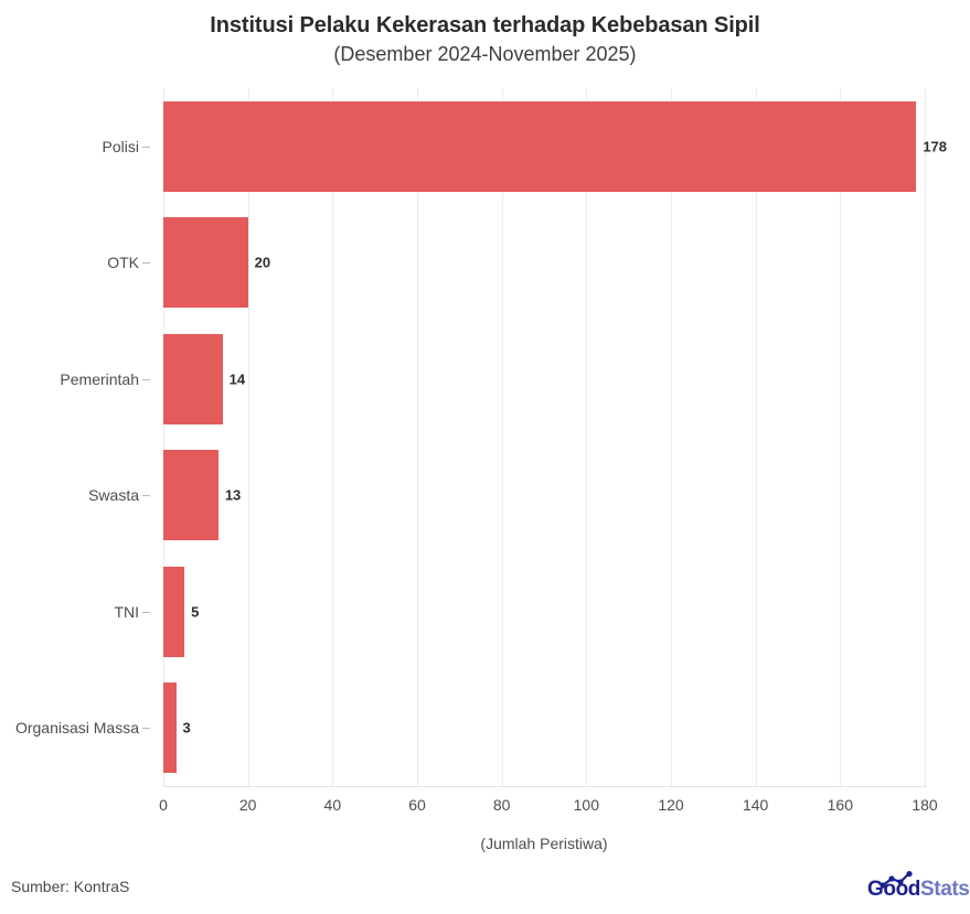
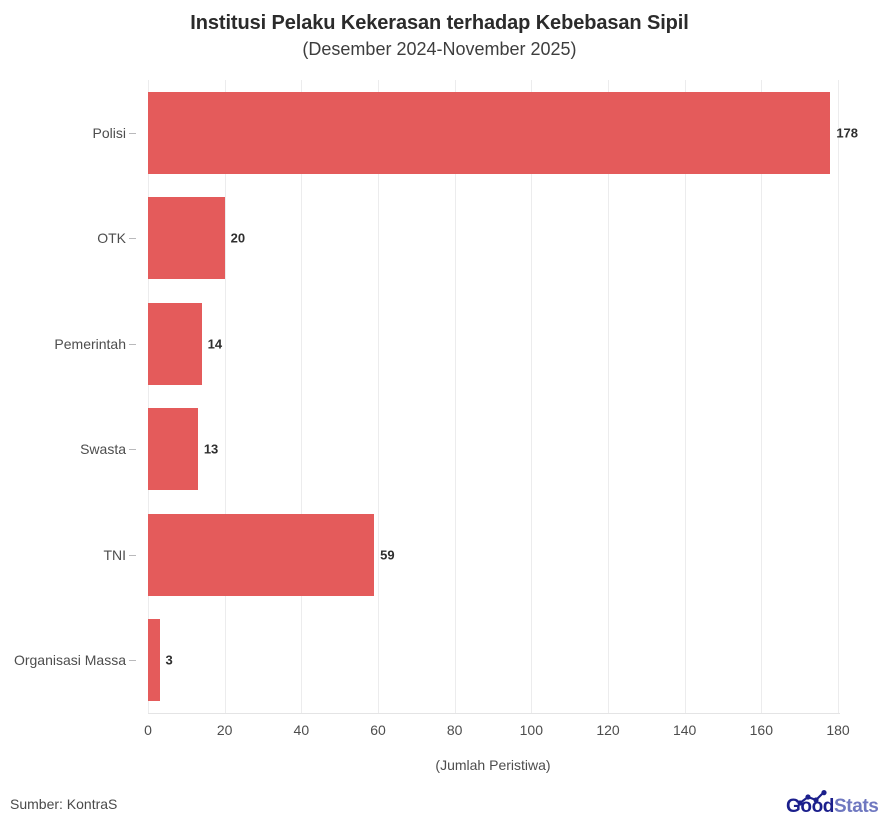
TNI: 5 -> 59
